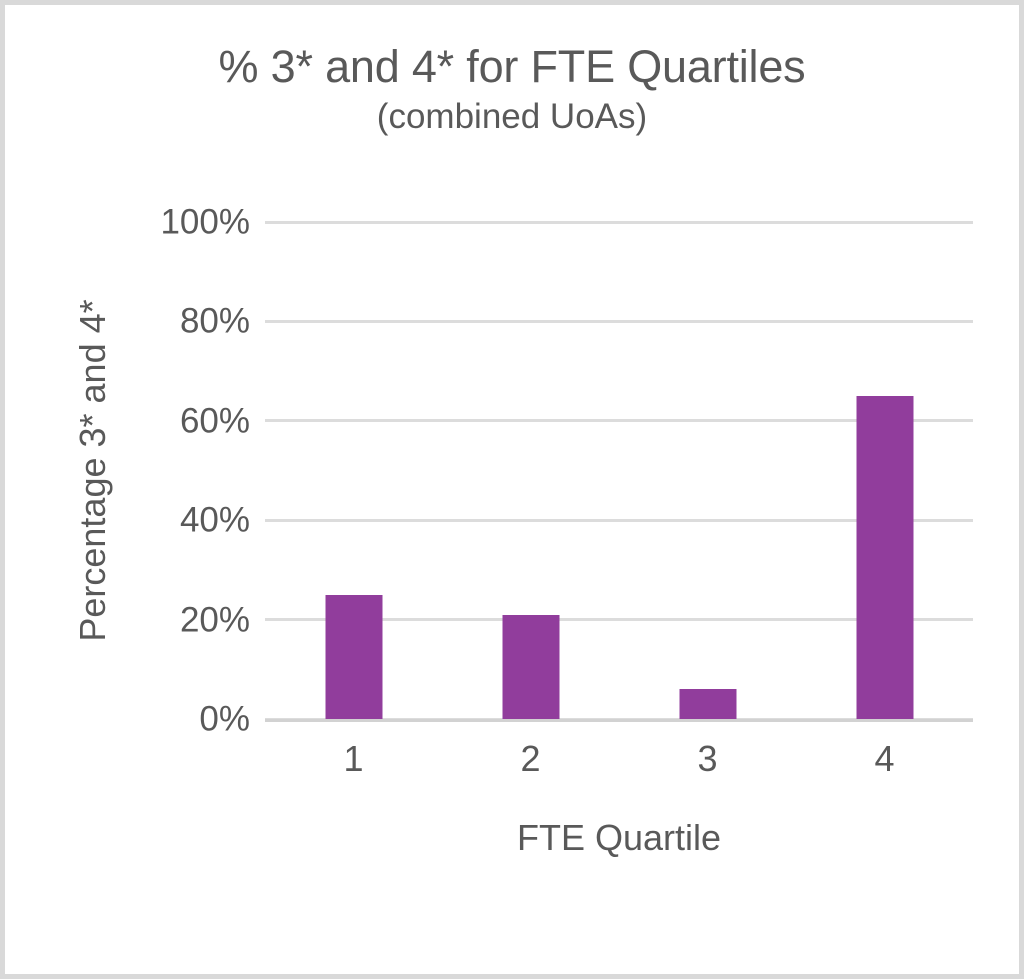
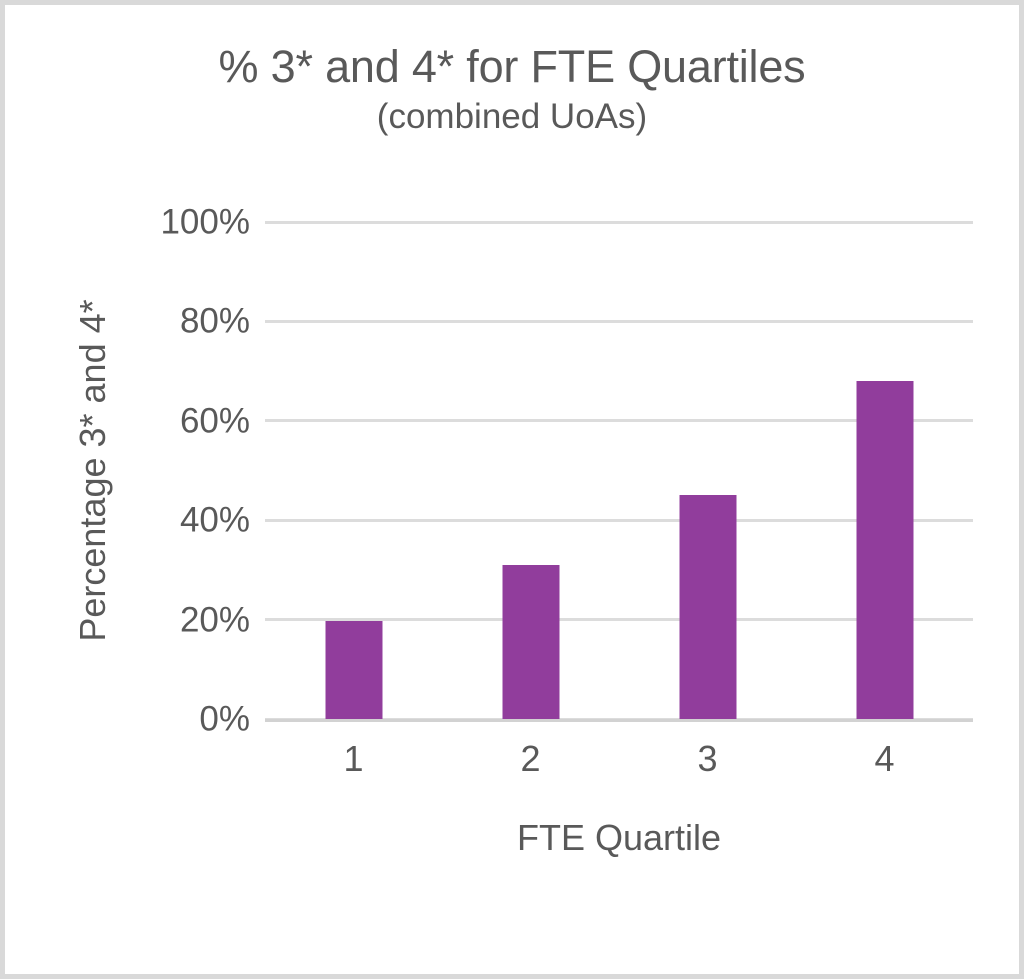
1: 25% -> 20%
2: 21% -> 31%
3: 6% -> 45%
4: 65% -> 68%
